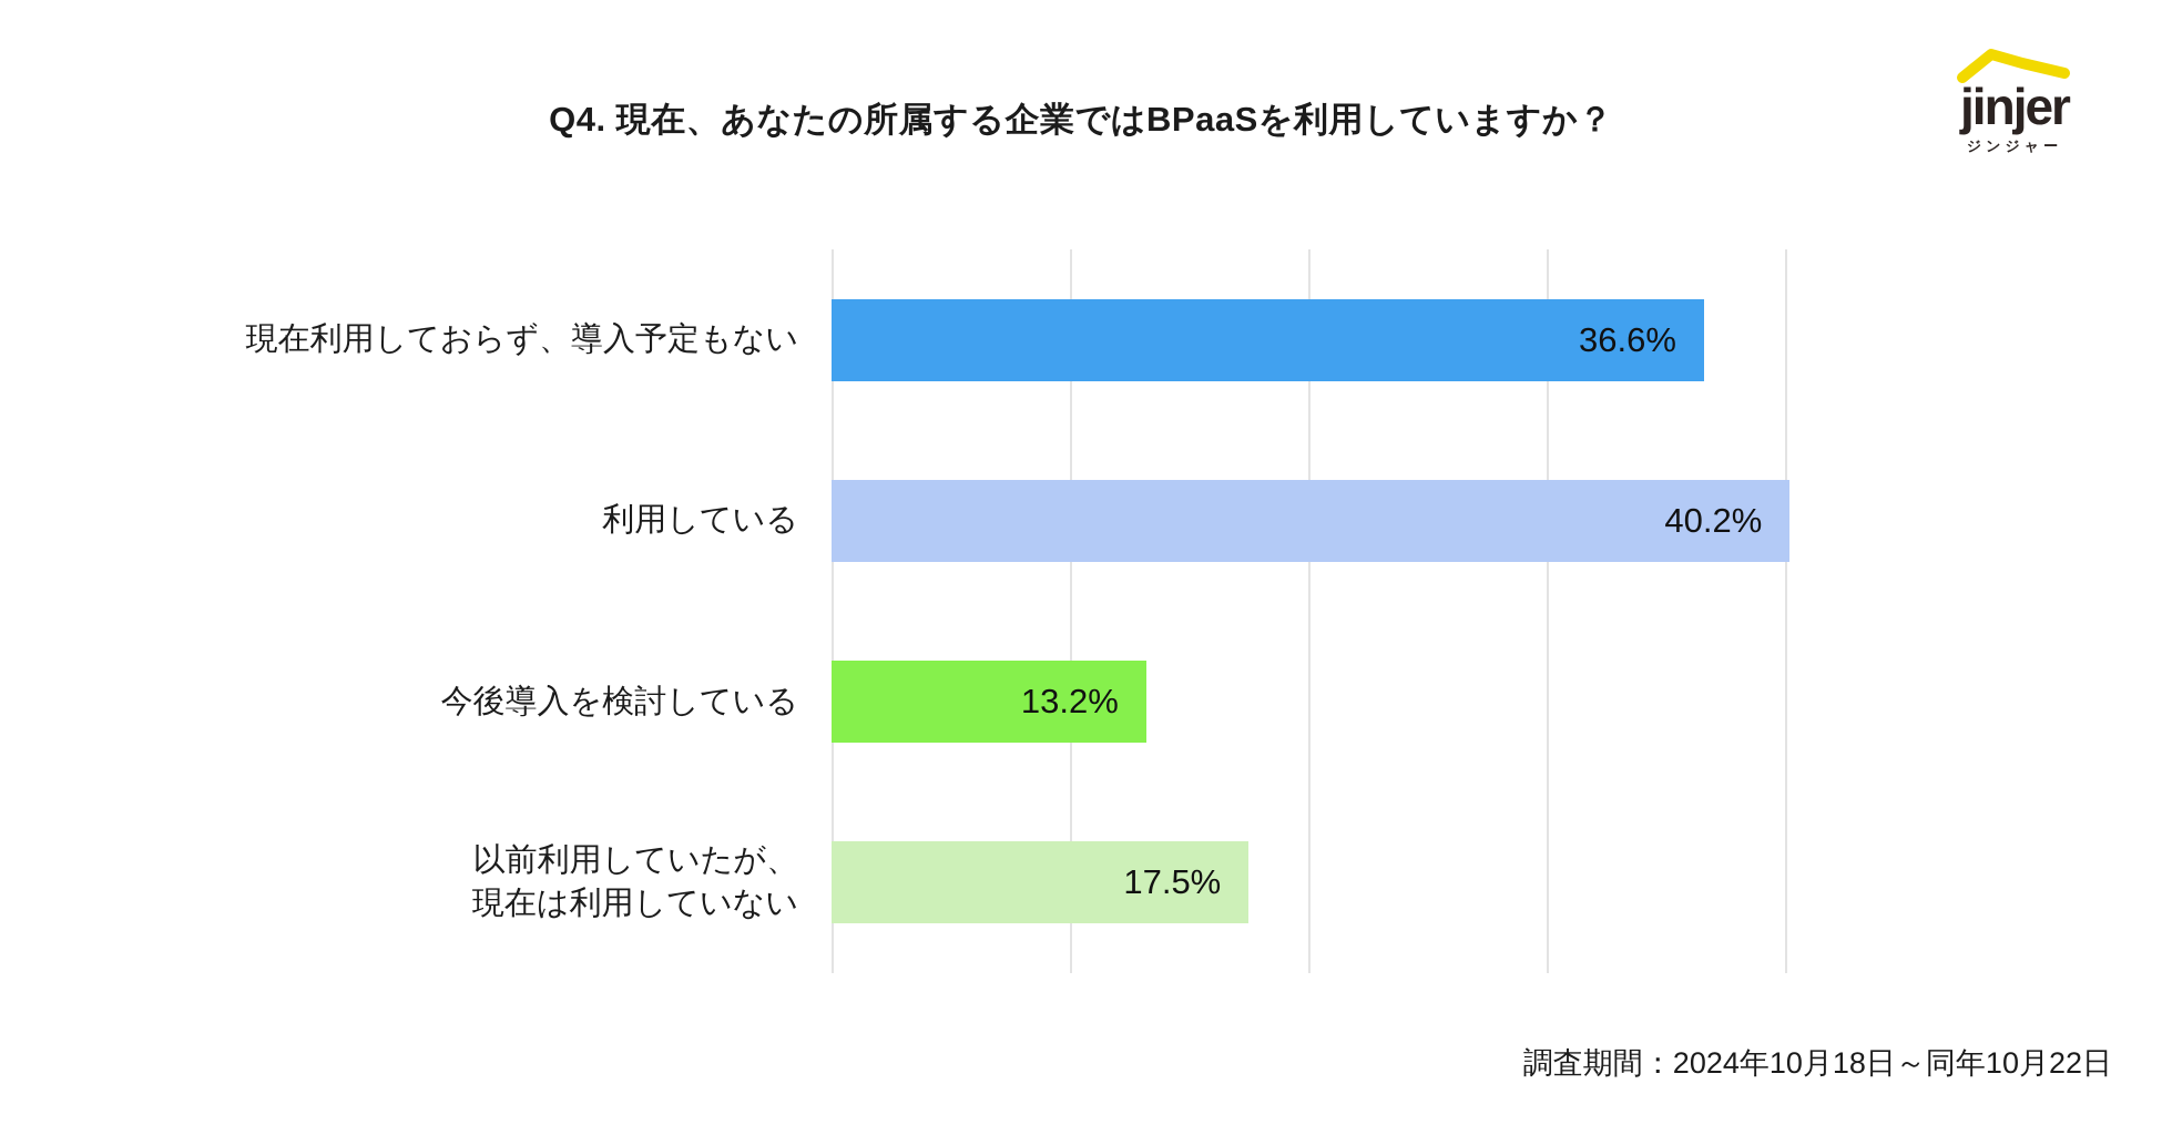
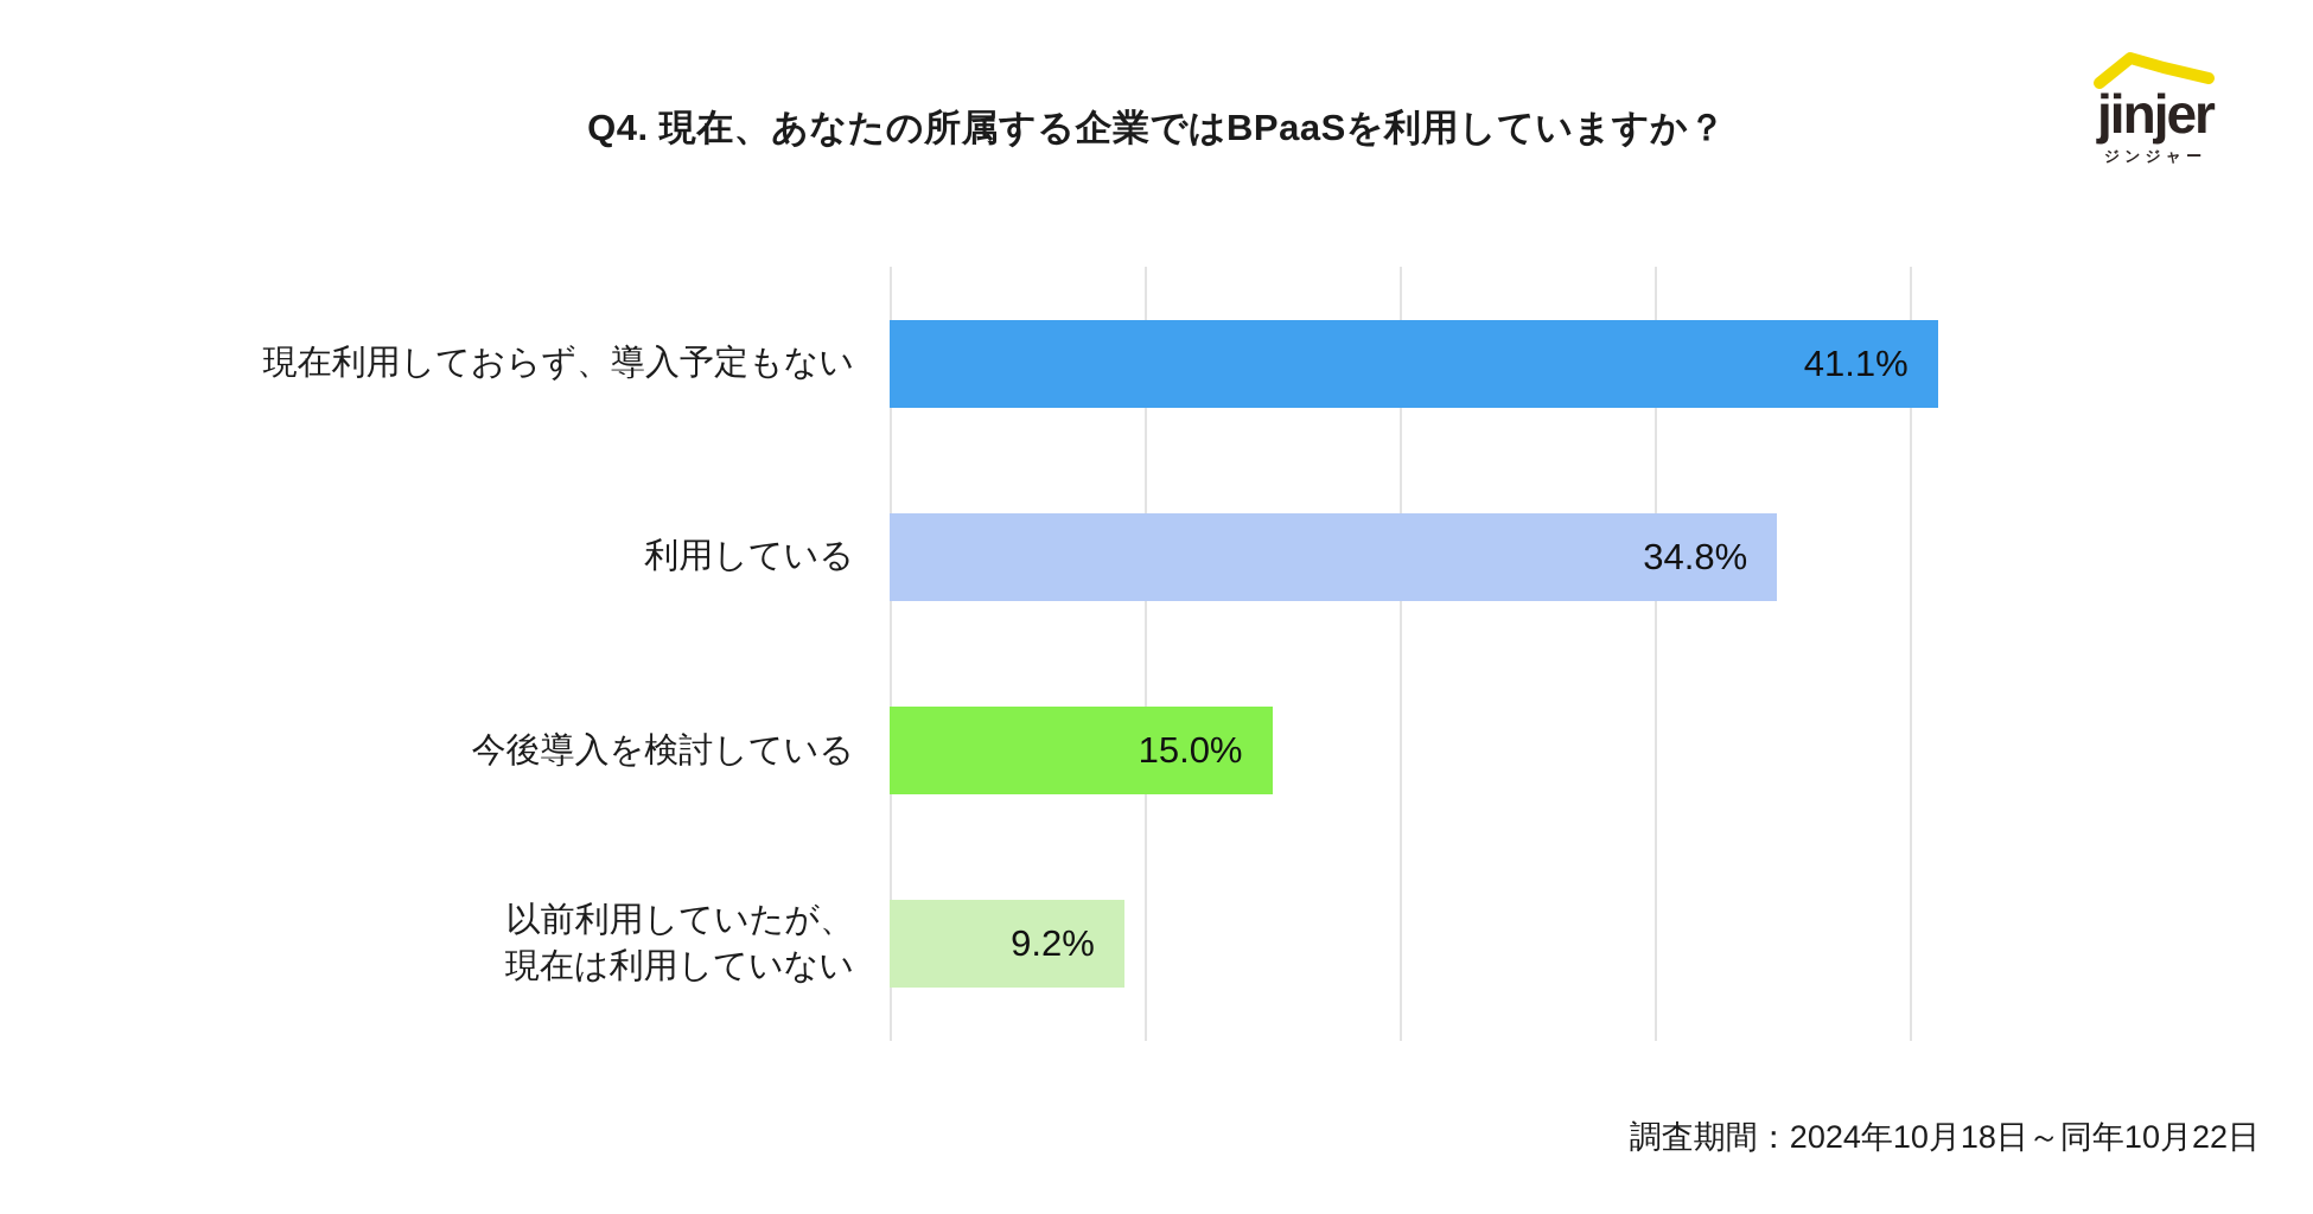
現在利用しておらず、導入予定もない: 36.6% -> 41.1%
利用している: 40.2% -> 34.8%
今後導入を検討している: 13.2% -> 15.0%
以前利用していたが、 現在は利用していない: 17.5% -> 9.2%
